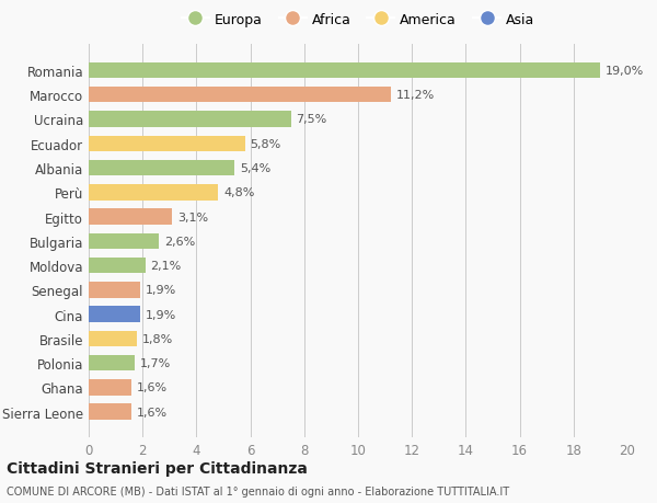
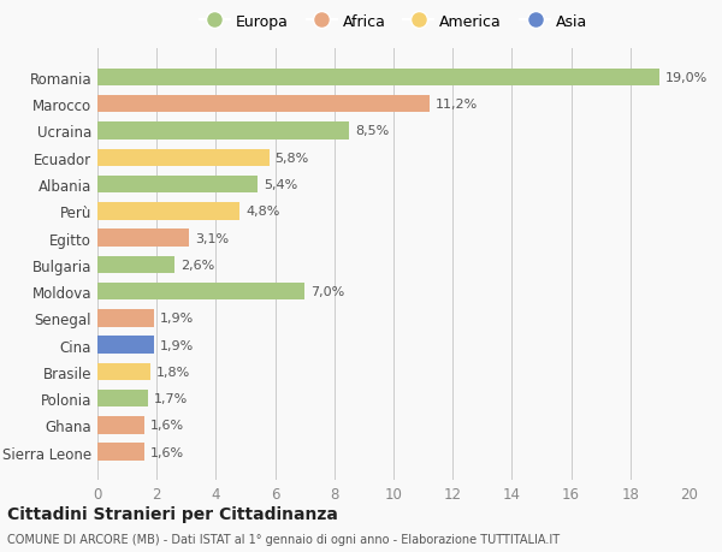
Ucraina: 7,5% -> 8,5%
Moldova: 2,1% -> 7,0%
